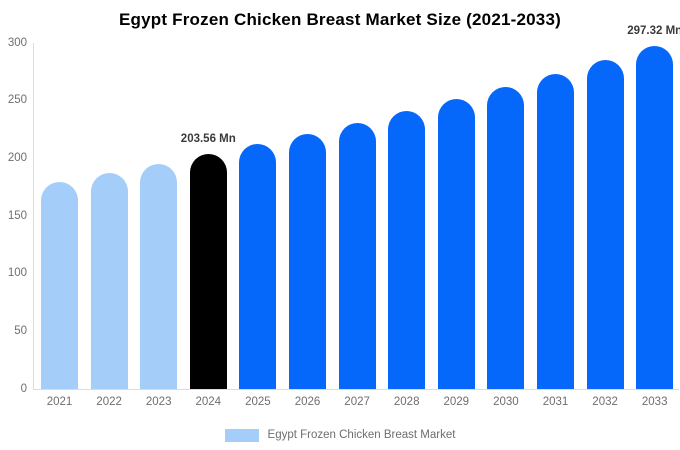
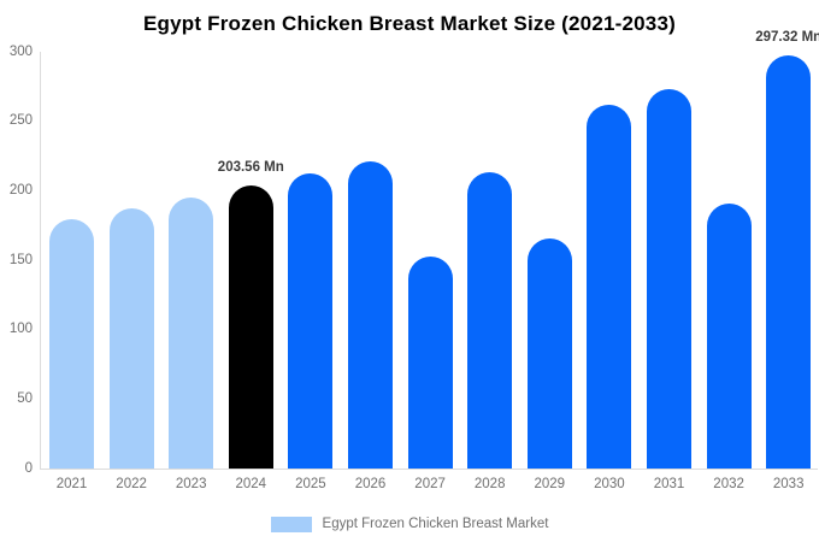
2027: 231 -> 153
2028: 241 -> 213
2029: 251 -> 166
2032: 285 -> 191
